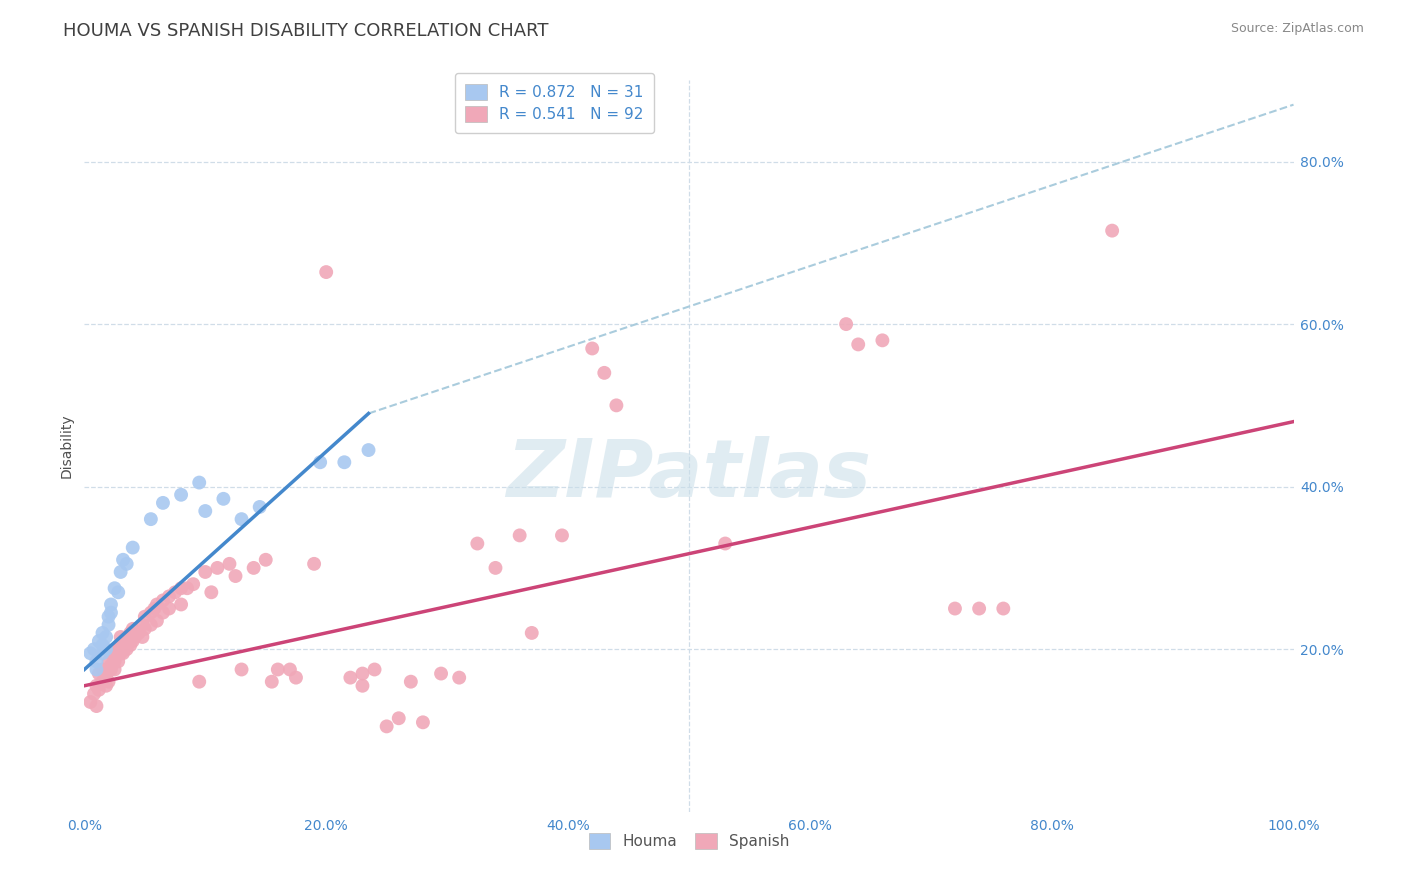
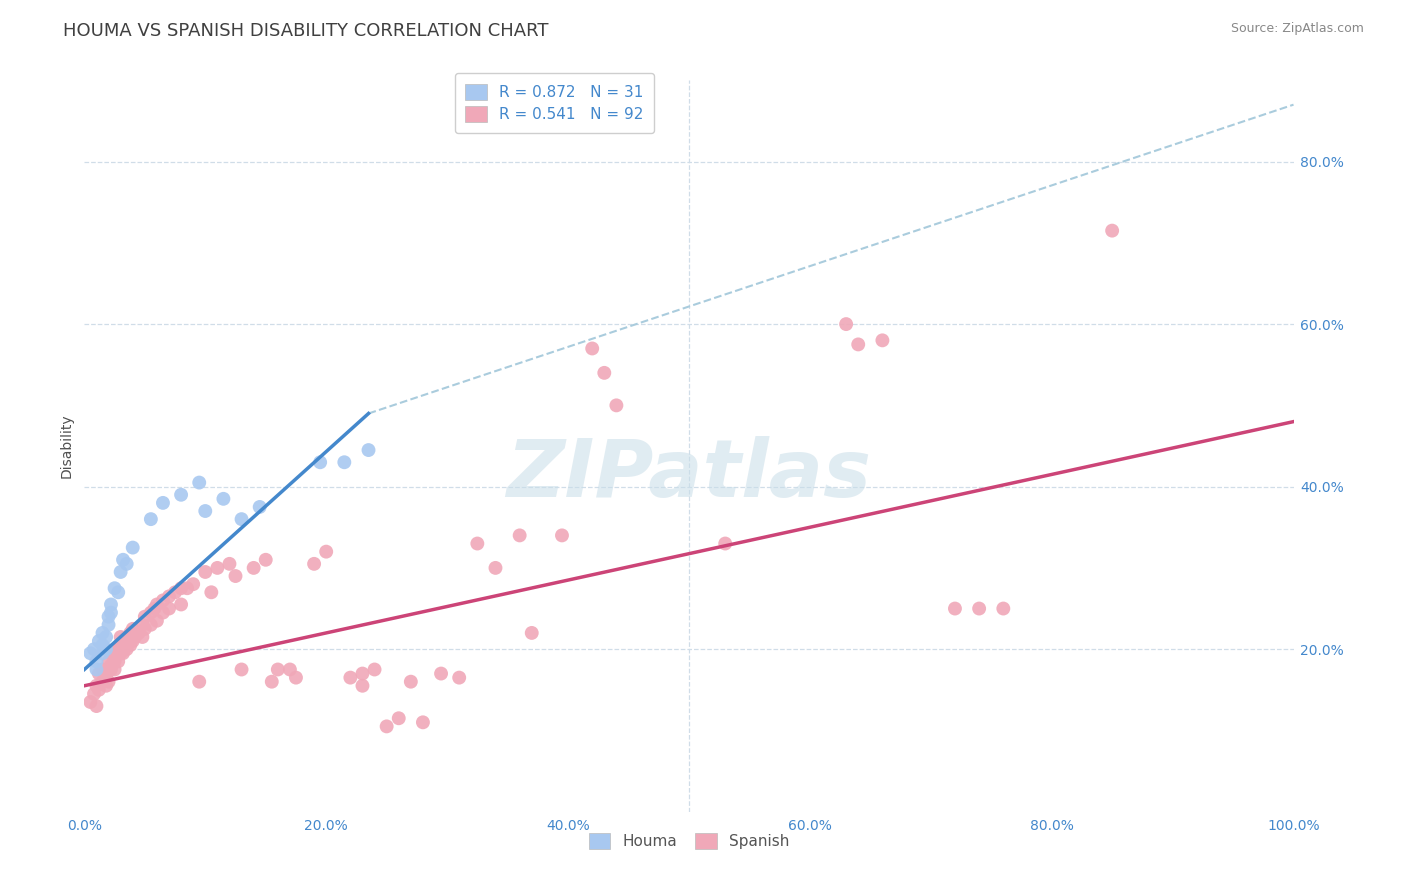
Spanish/20.0%: 66.4% -> 32.0%
